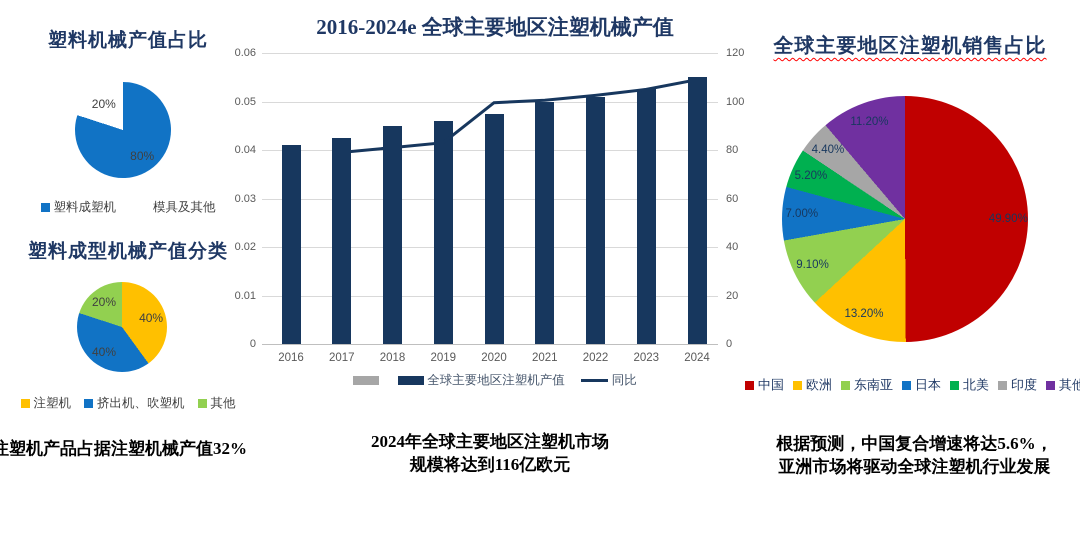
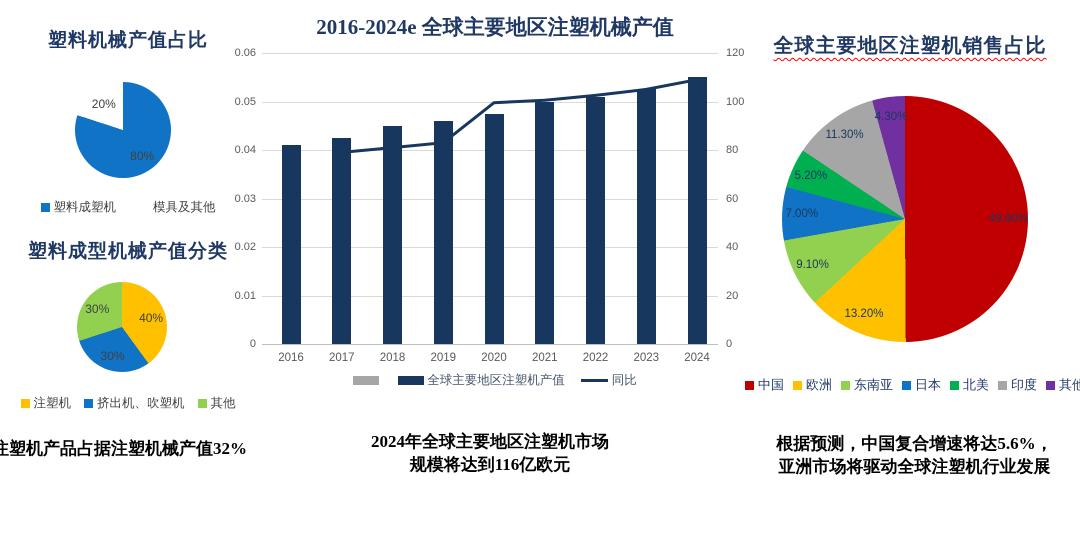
塑料成型机械产值分类/挤出机、吹塑机: 40% -> 30%
塑料成型机械产值分类/其他: 20% -> 30%
全球主要地区注塑机销售占比/印度: 4.40% -> 11.30%
全球主要地区注塑机销售占比/其他: 11.20% -> 4.30%
